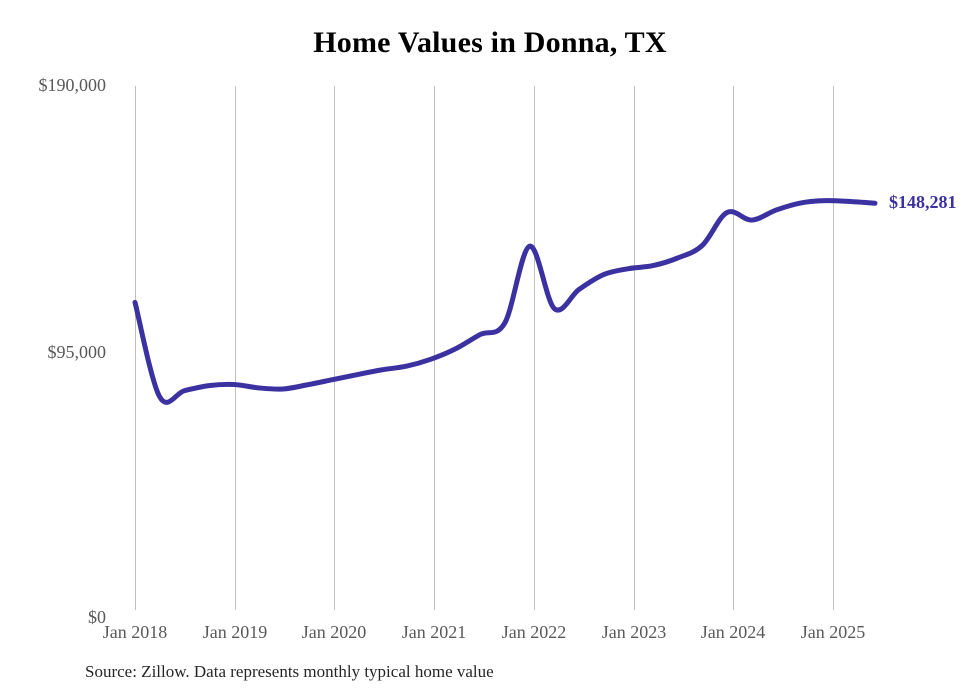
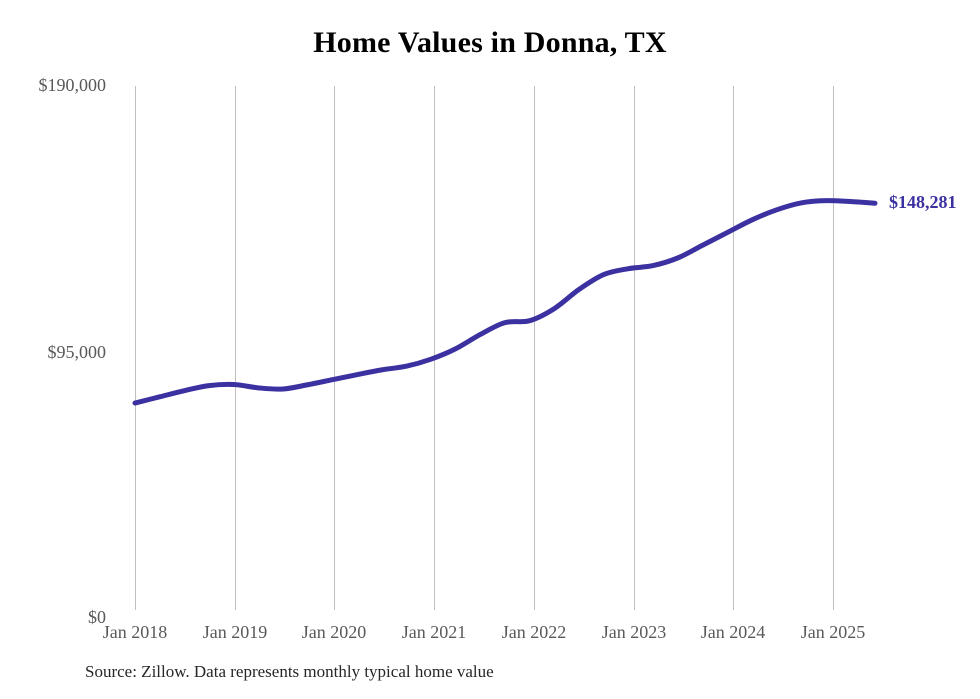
Jan 2018: $113000 -> $77000
Jan 2022: $133000 -> $106000
Jan 2024: $145000 -> $138000
